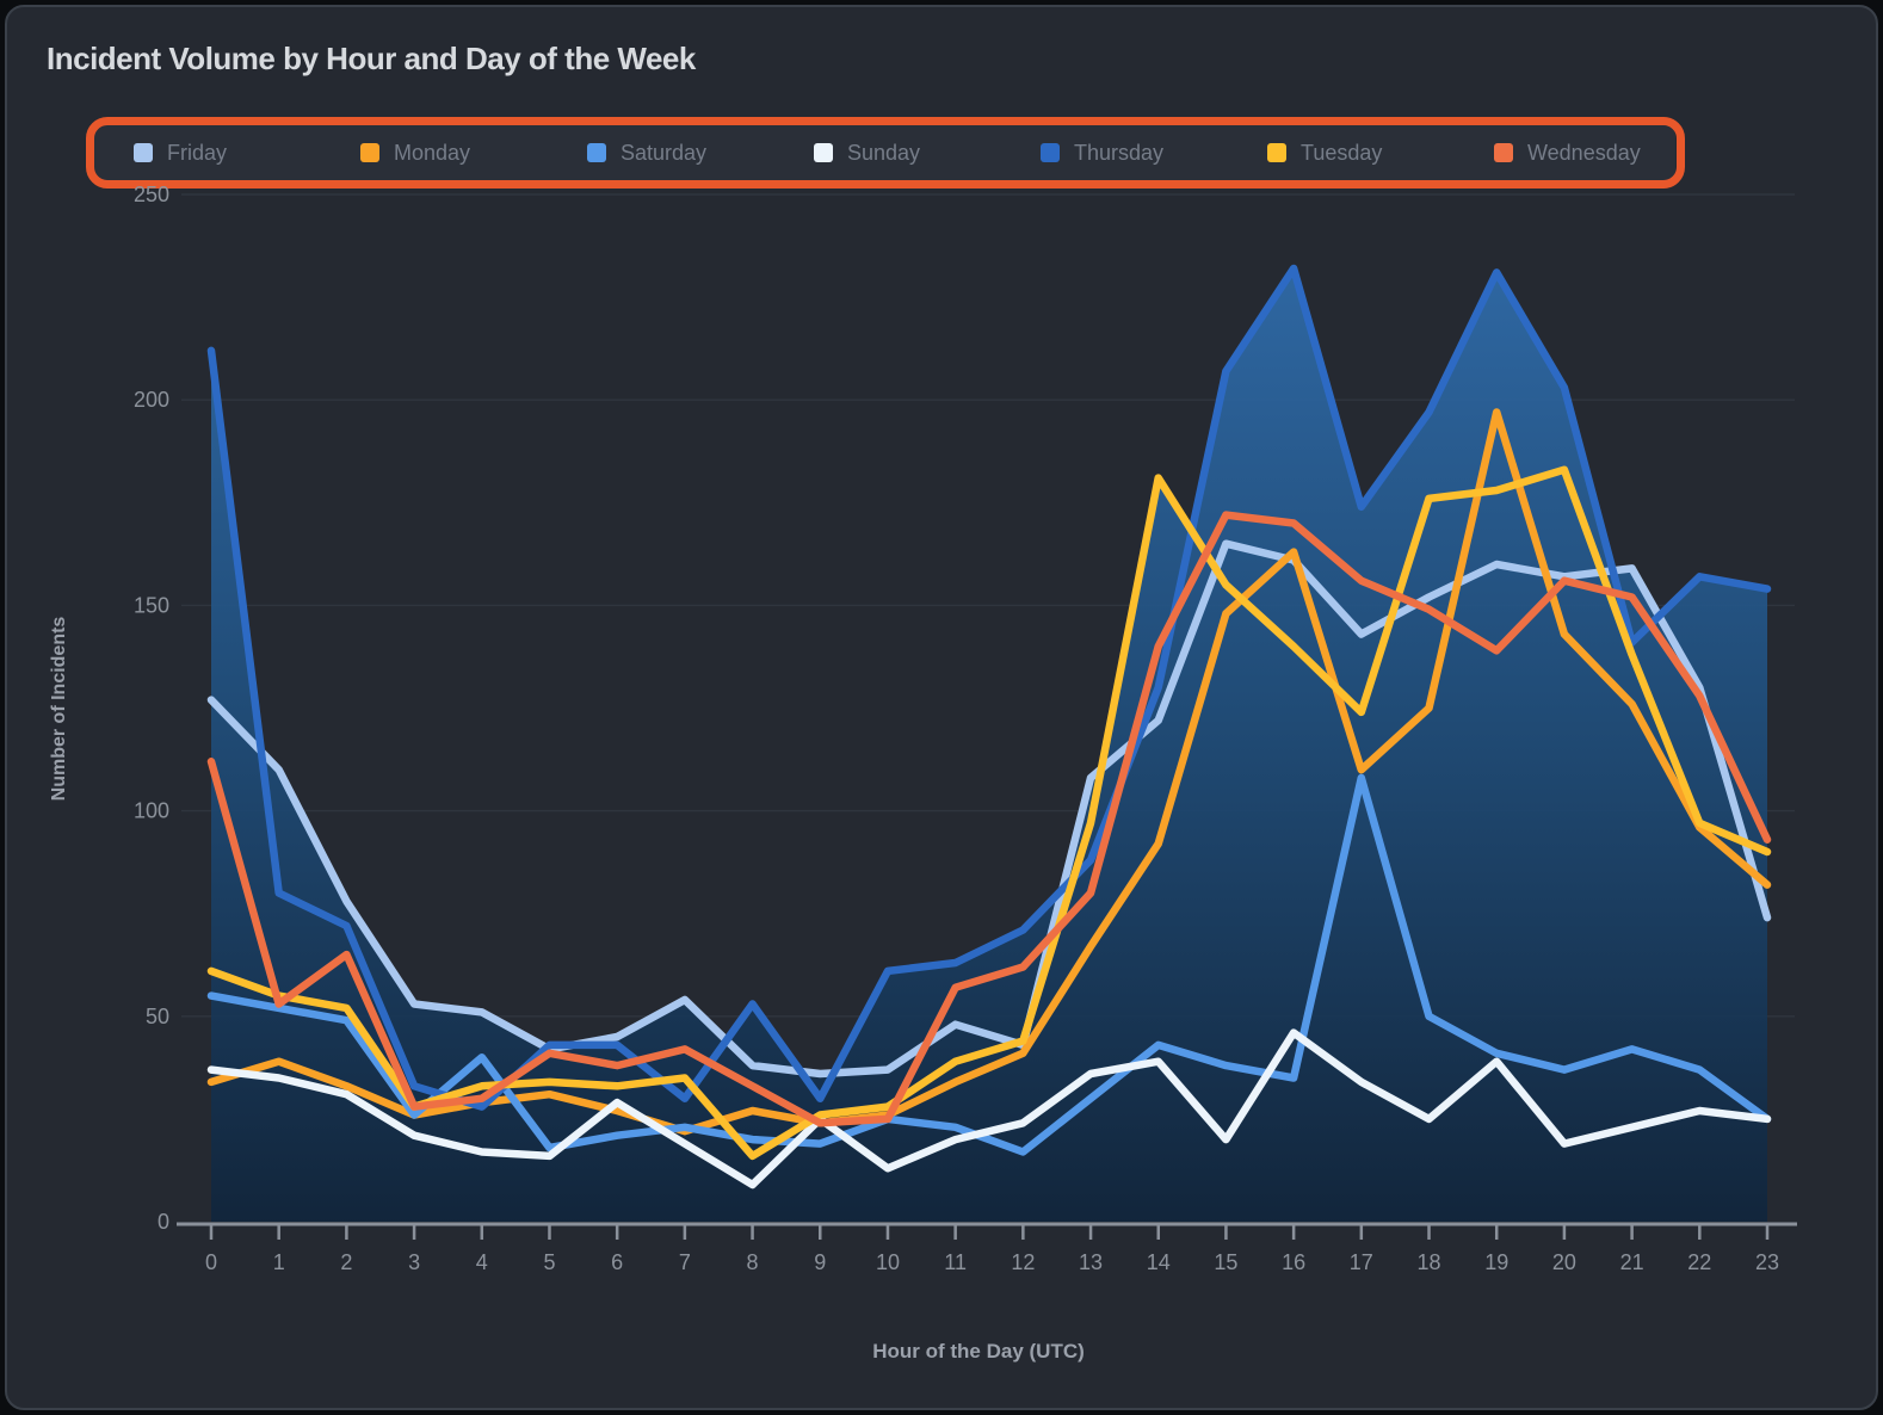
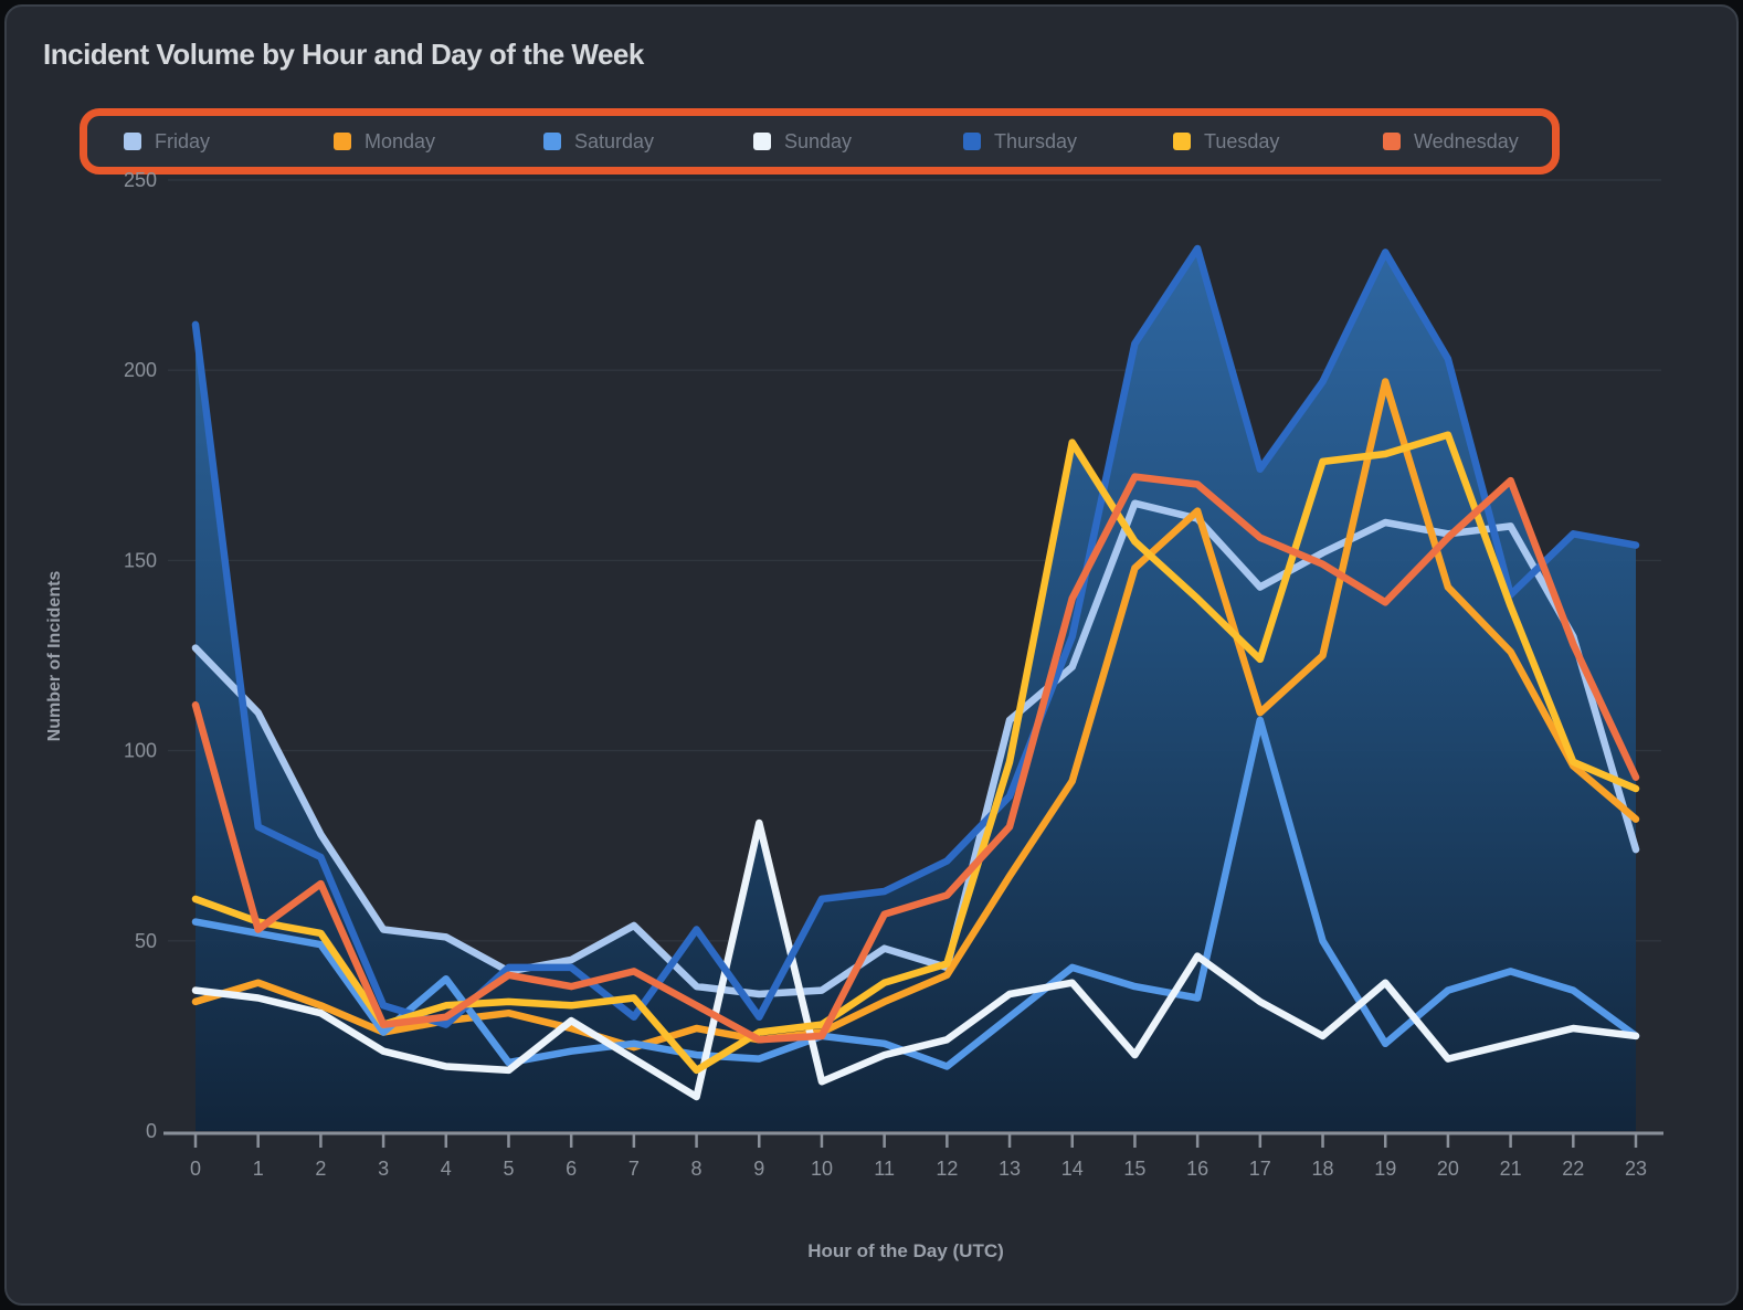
Sunday/9: 25 -> 81
Saturday/19: 41 -> 23
Wednesday/21: 152 -> 171
